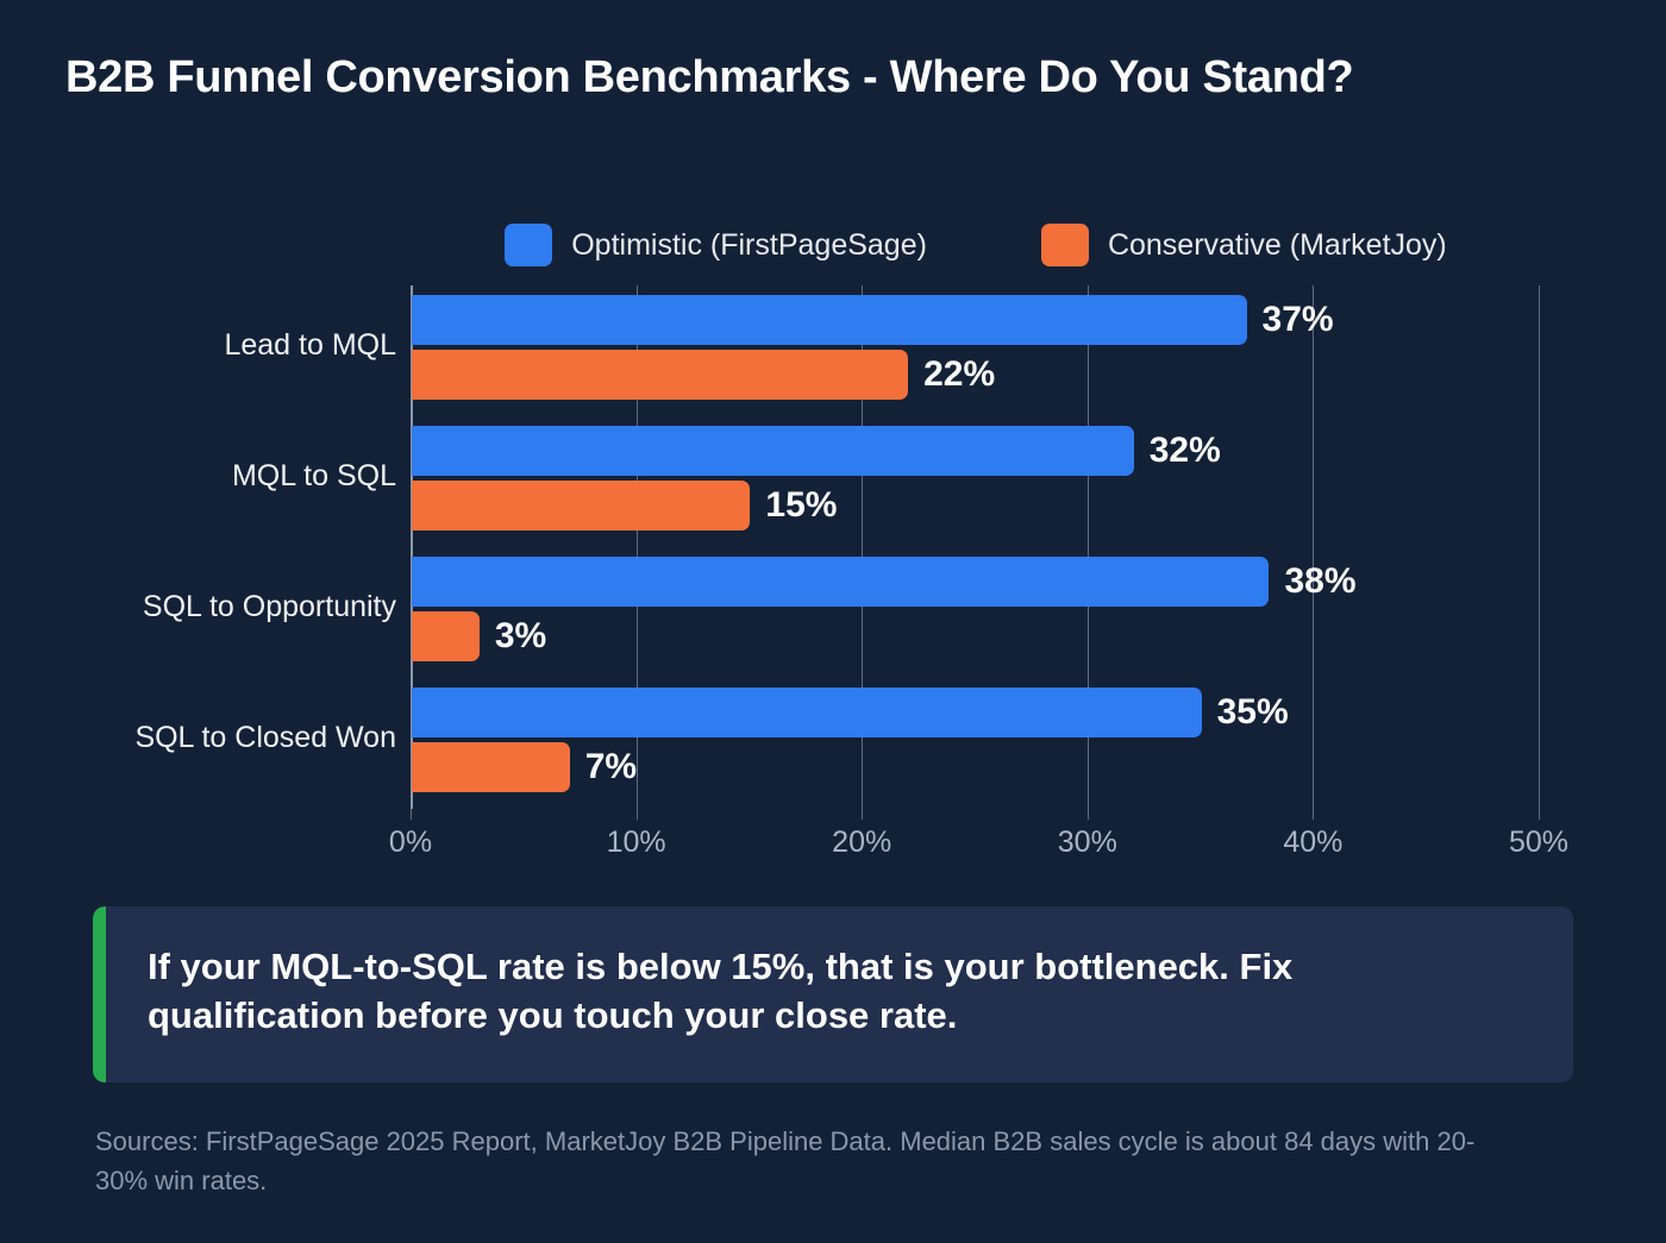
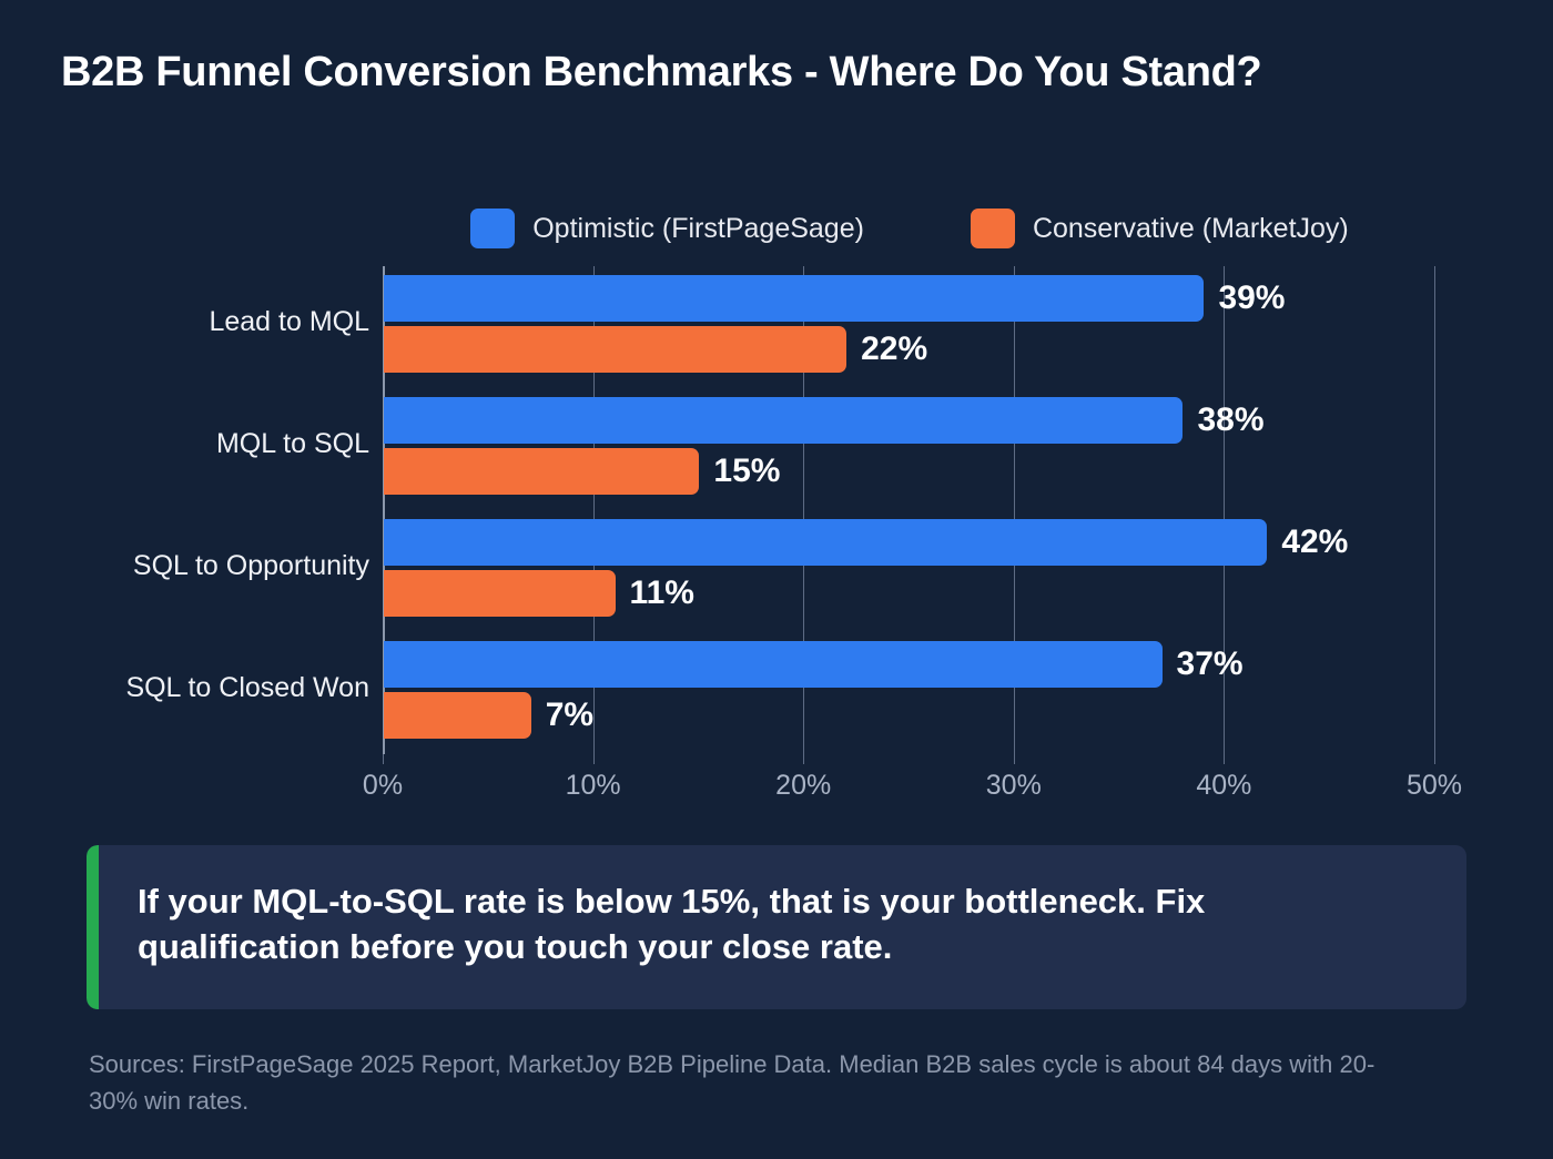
Optimistic (FirstPageSage)/Lead to MQL: 37% -> 39%
Optimistic (FirstPageSage)/MQL to SQL: 32% -> 38%
Optimistic (FirstPageSage)/SQL to Opportunity: 38% -> 42%
Conservative (MarketJoy)/SQL to Opportunity: 3% -> 11%
Optimistic (FirstPageSage)/SQL to Closed Won: 35% -> 37%
